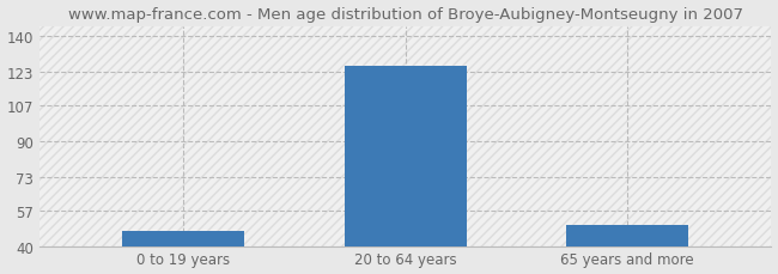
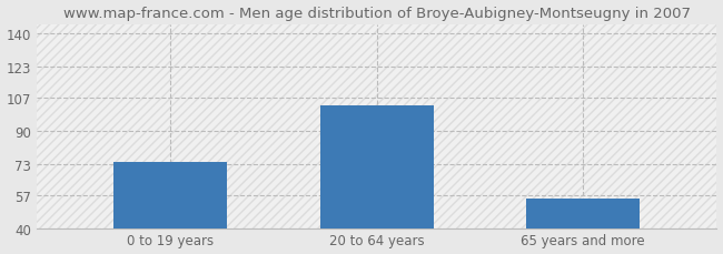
0 to 19 years: 47 -> 74
20 to 64 years: 126 -> 103
65 years and more: 50 -> 55
